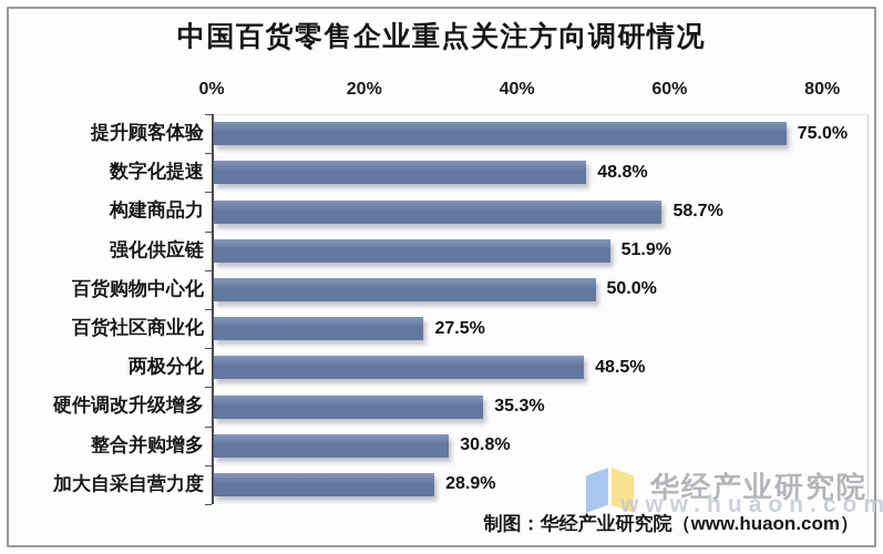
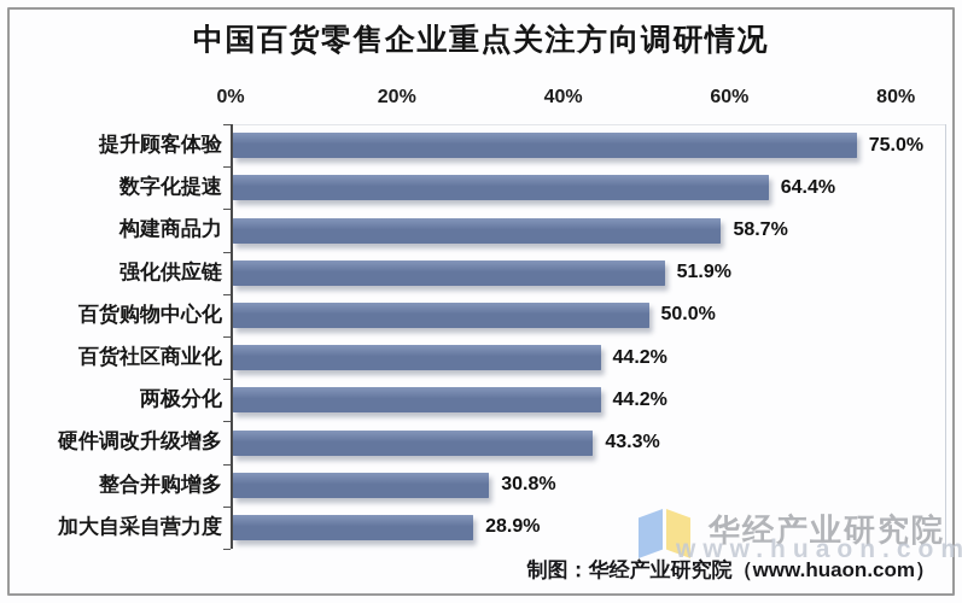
数字化提速: 48.8% -> 64.4%
百货社区商业化: 27.5% -> 44.2%
两极分化: 48.5% -> 44.2%
硬件调改升级增多: 35.3% -> 43.3%
